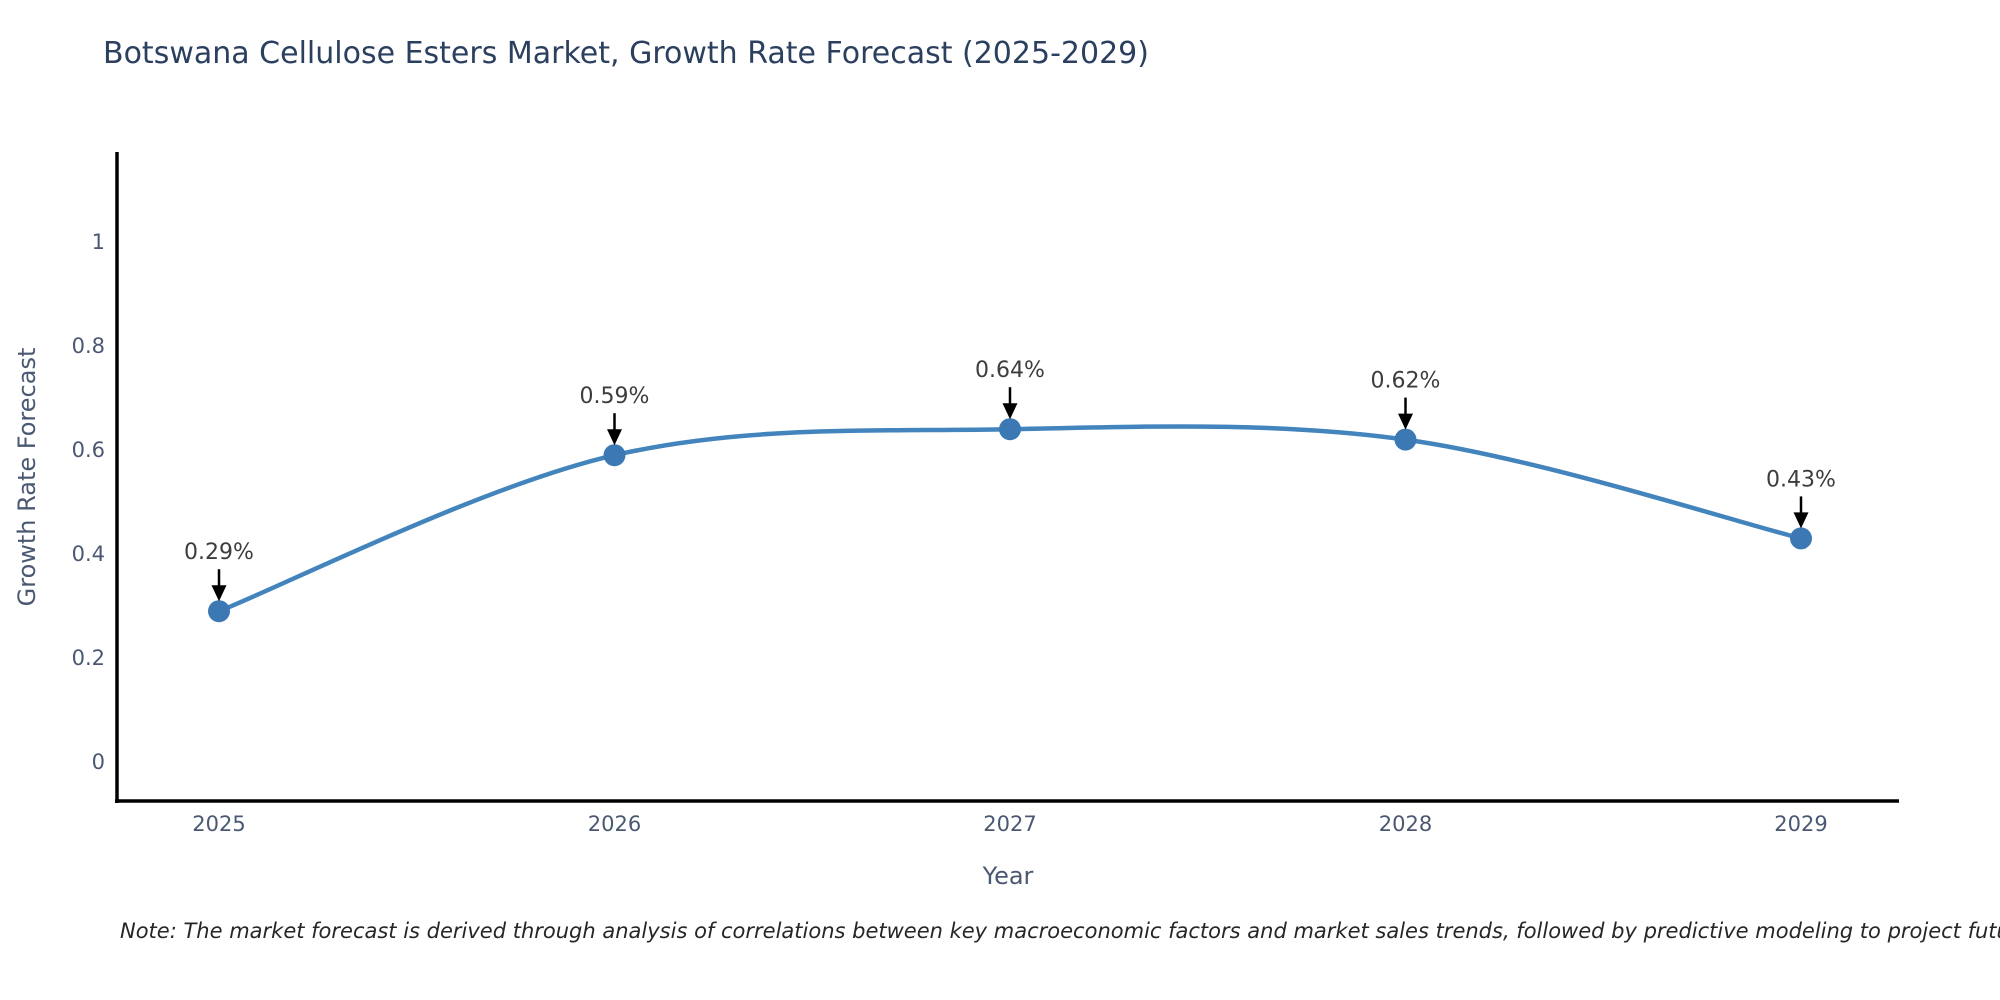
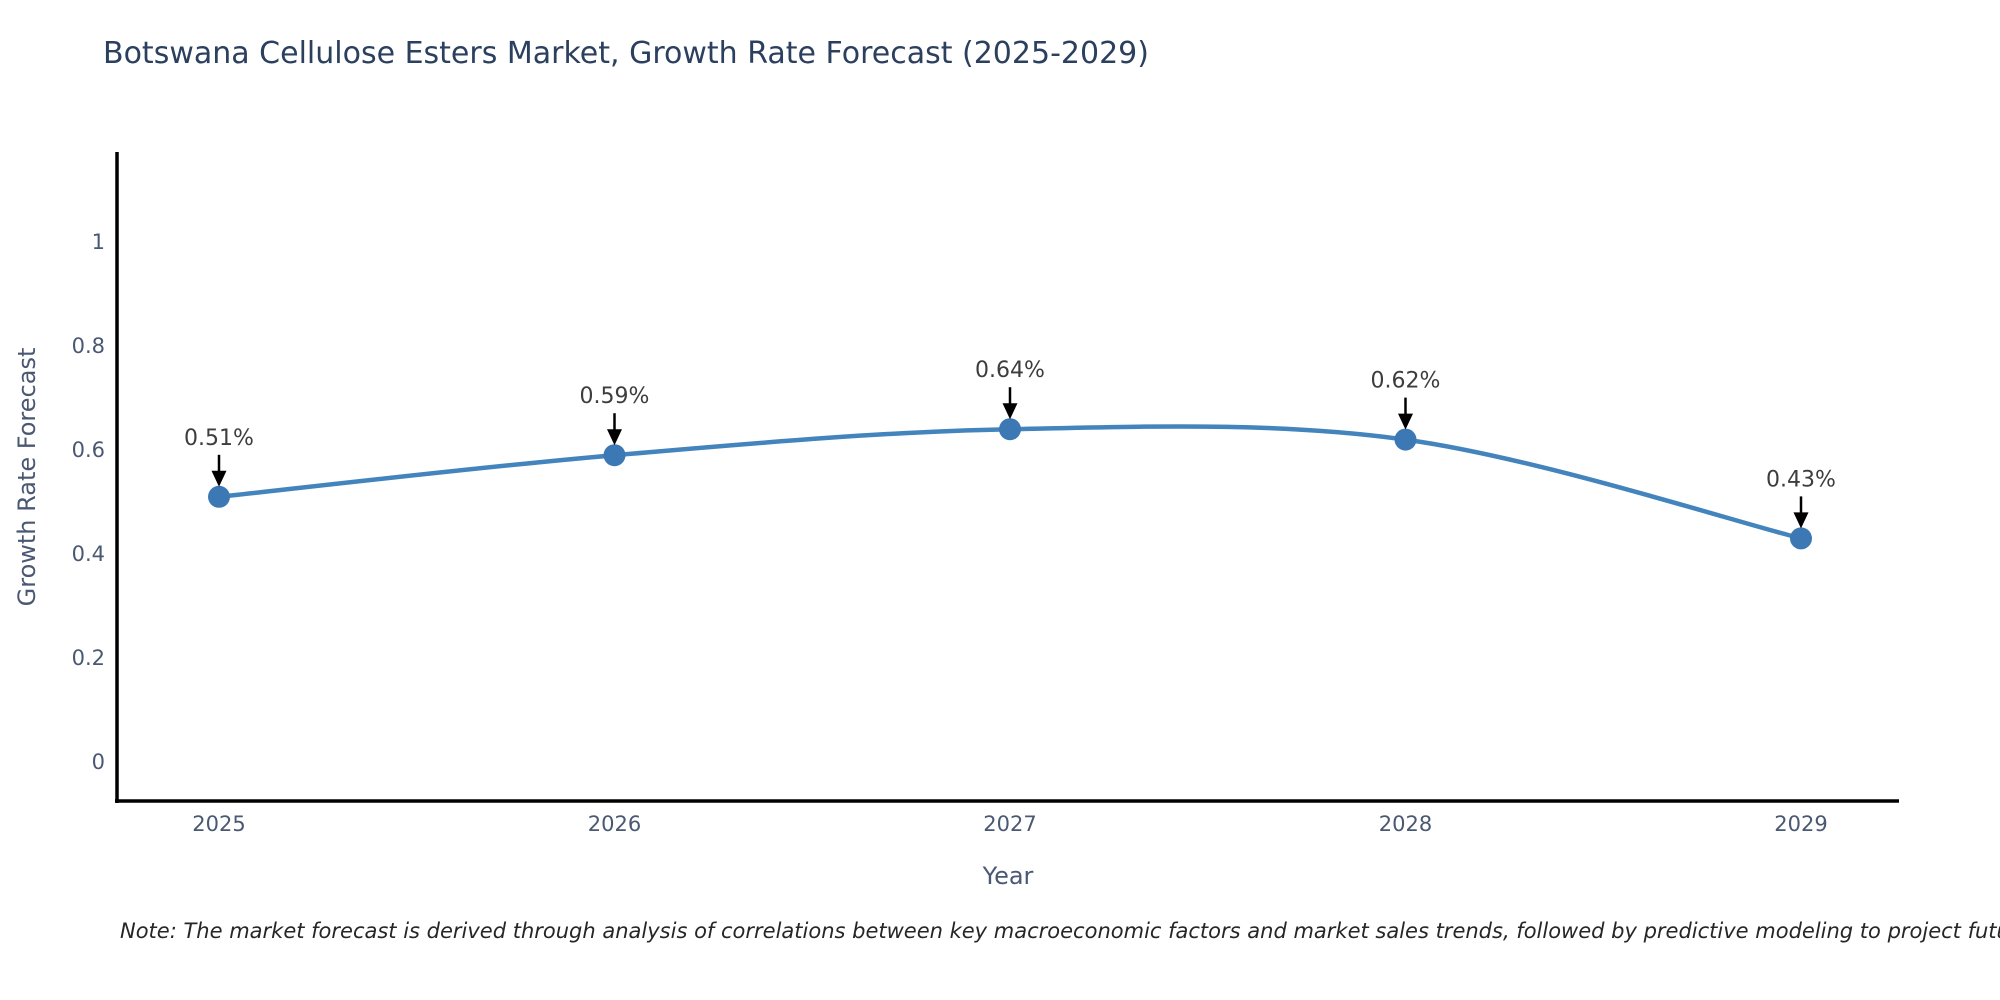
2025: 0.29% -> 0.51%
